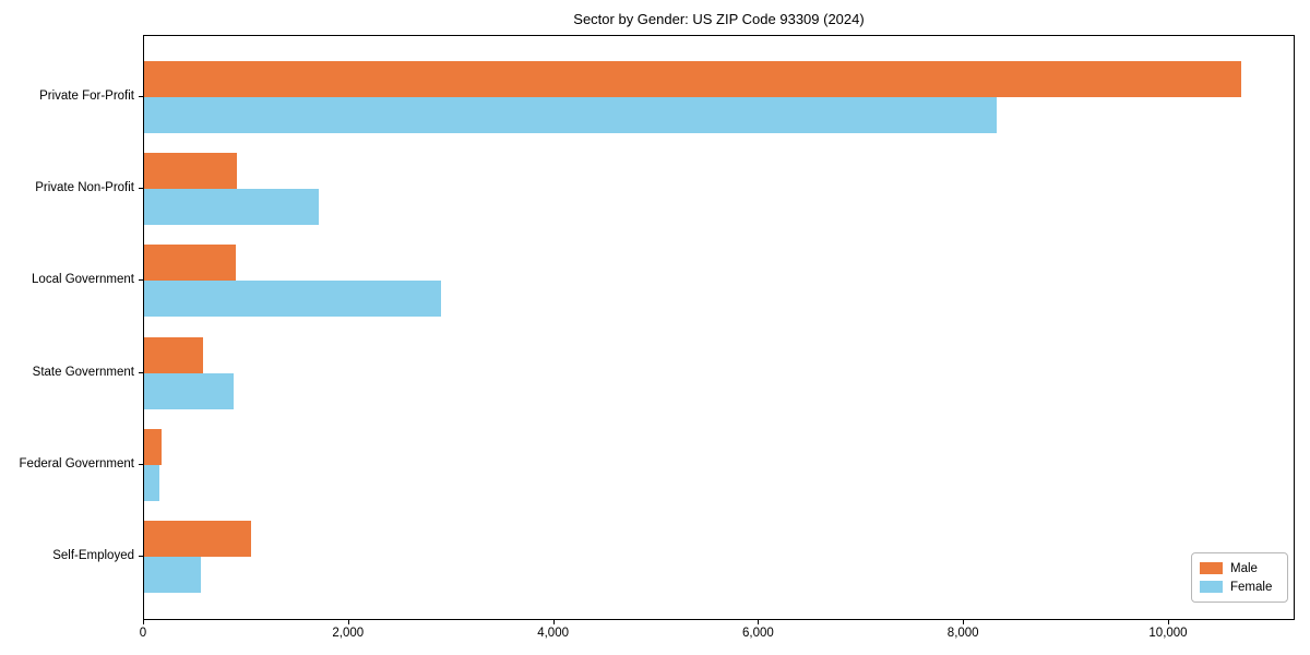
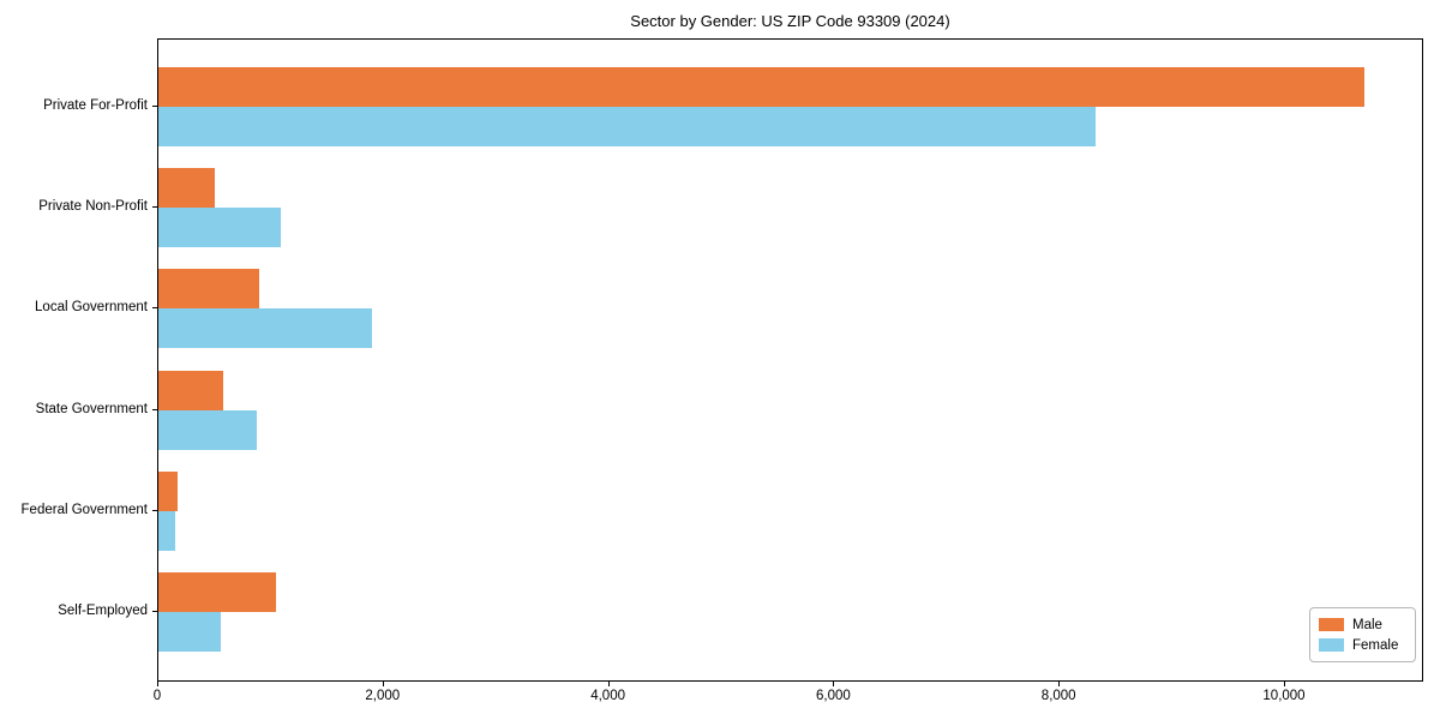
Male/Private Non-Profit: 900 -> 500
Female/Private Non-Profit: 1700 -> 1100
Female/Local Government: 2900 -> 1900
